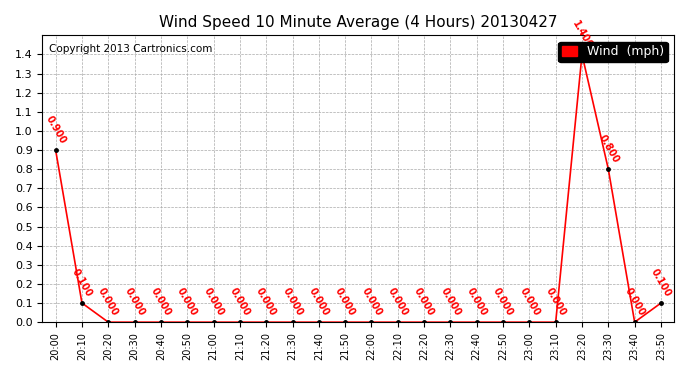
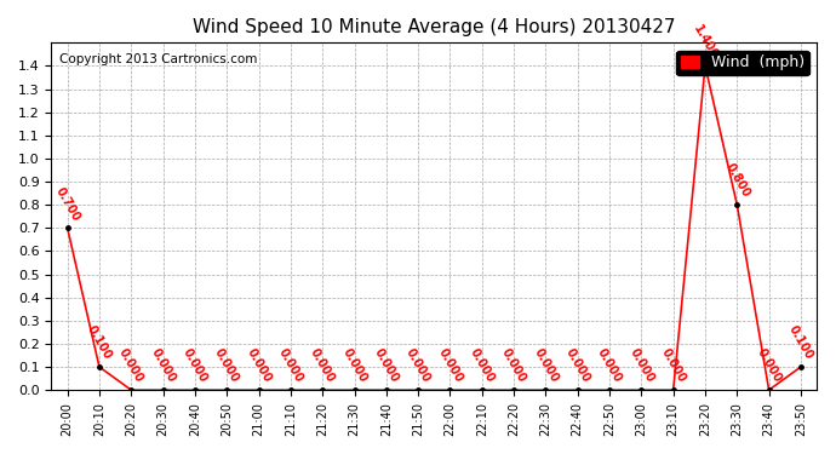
20:00: 0.900 -> 0.700
